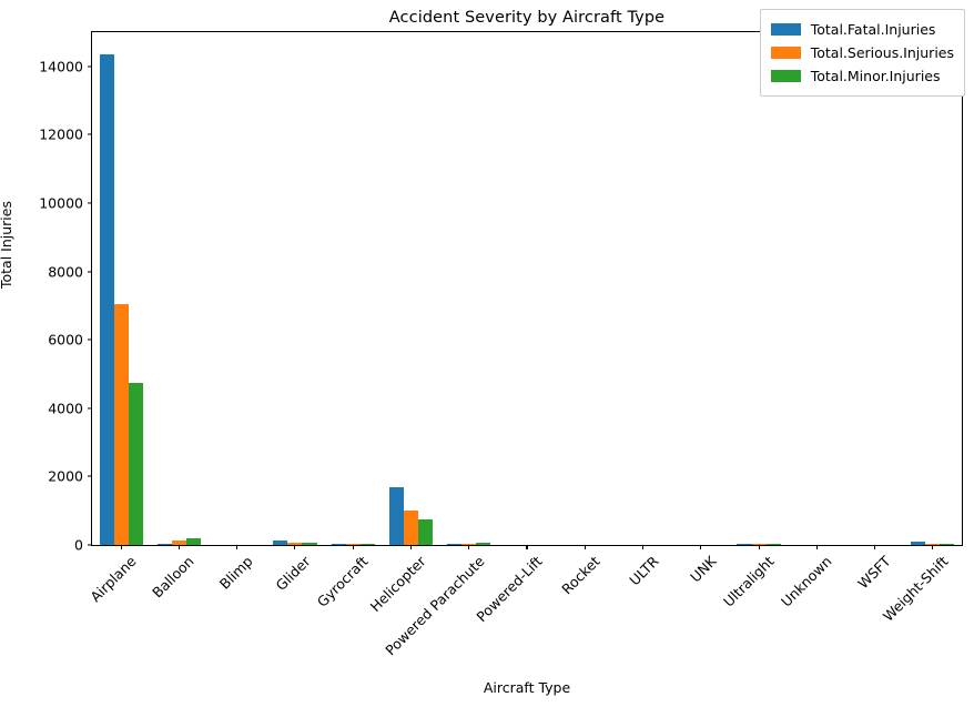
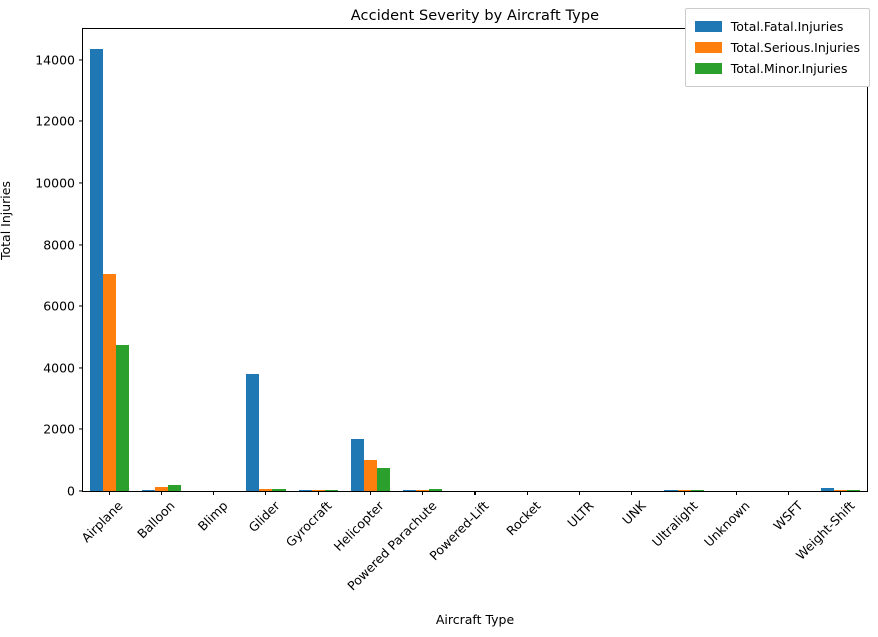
Total.Fatal.Injuries/Glider: 100 -> 3800
